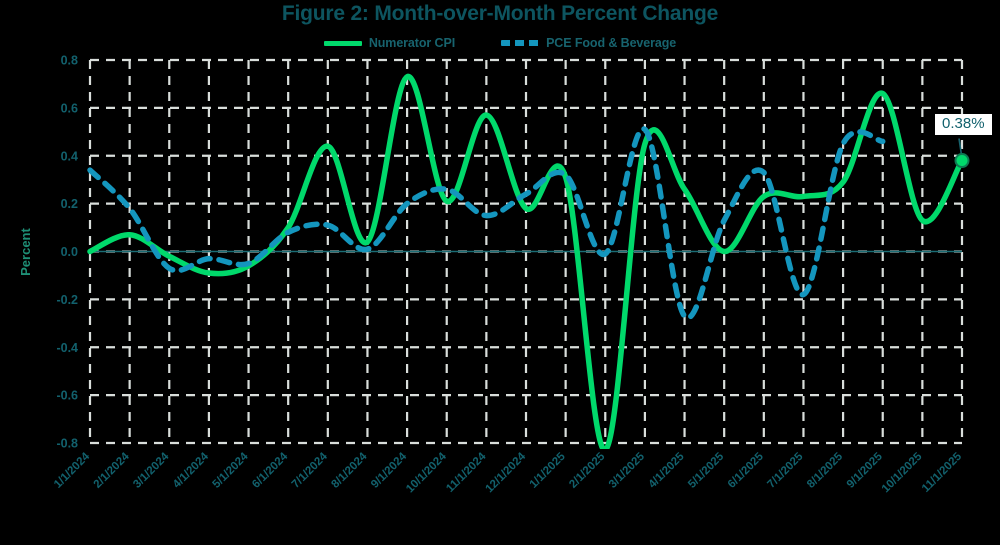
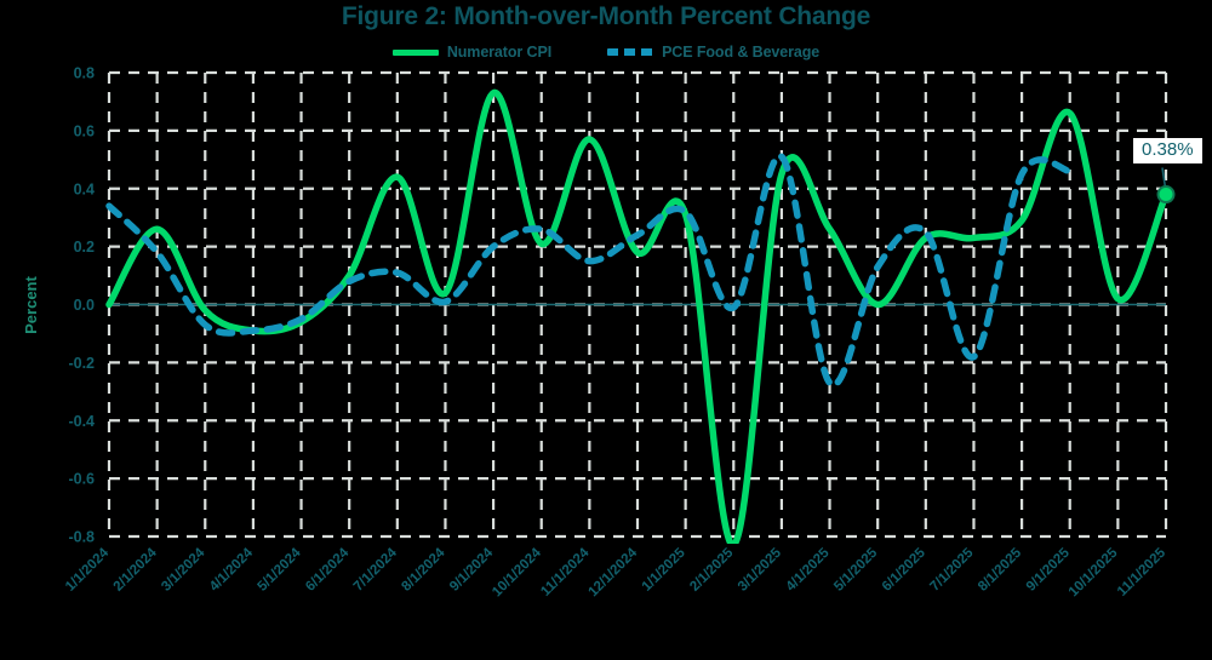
Numerator CPI/2/1/2024: 0.07 -> 0.26
PCE Food & Beverage/4/1/2024: -0.03 -> -0.09
PCE Food & Beverage/6/1/2025: 0.33 -> 0.25
Numerator CPI/10/1/2025: 0.13 -> 0.02
